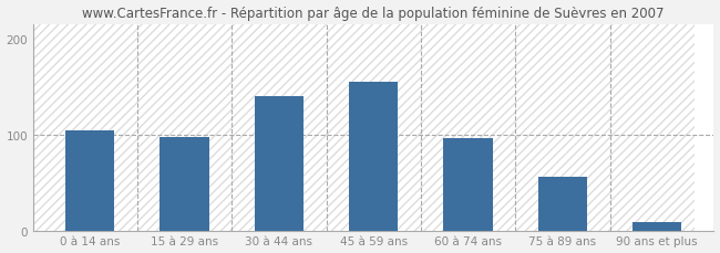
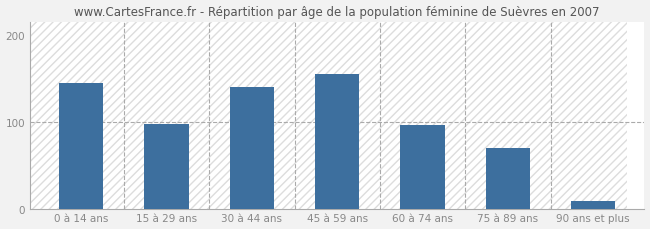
0 à 14 ans: 104 -> 145
75 à 89 ans: 56 -> 70
